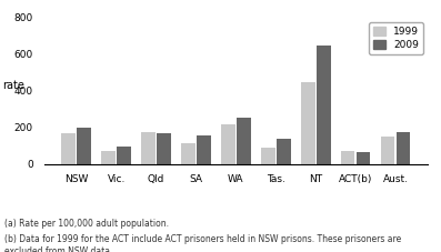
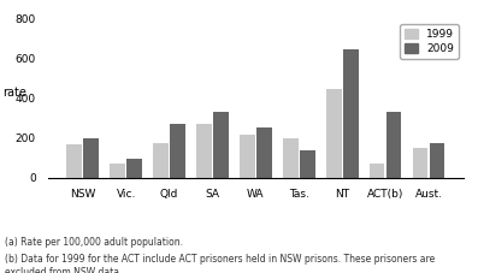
2009/Qld: 160 -> 270
1999/SA: 120 -> 270
2009/SA: 160 -> 330
1999/Tas.: 90 -> 200
2009/ACT(b): 60 -> 330
